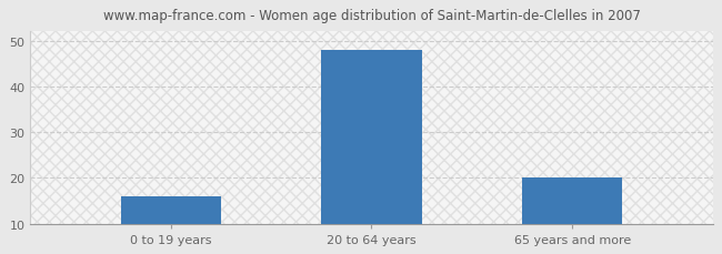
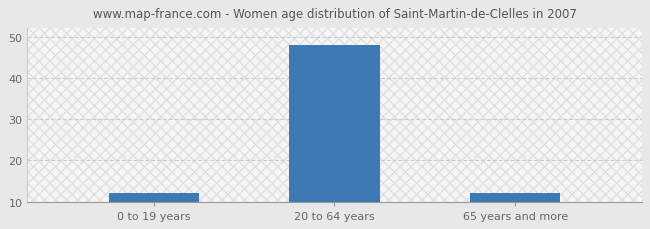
0 to 19 years: 16 -> 12
65 years and more: 20 -> 12
